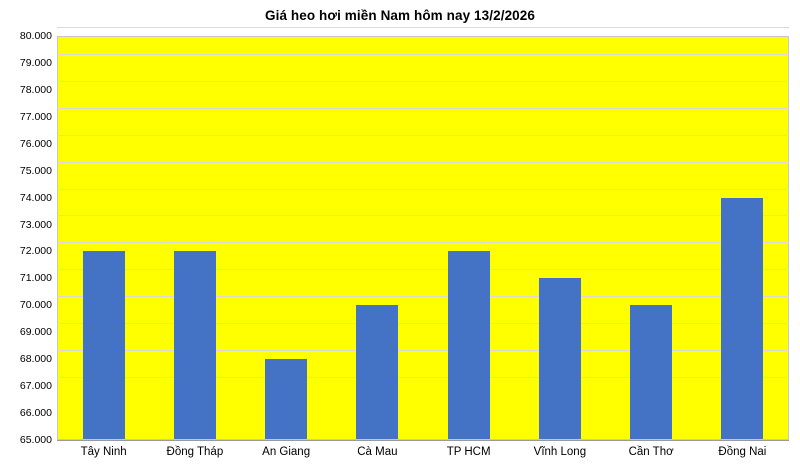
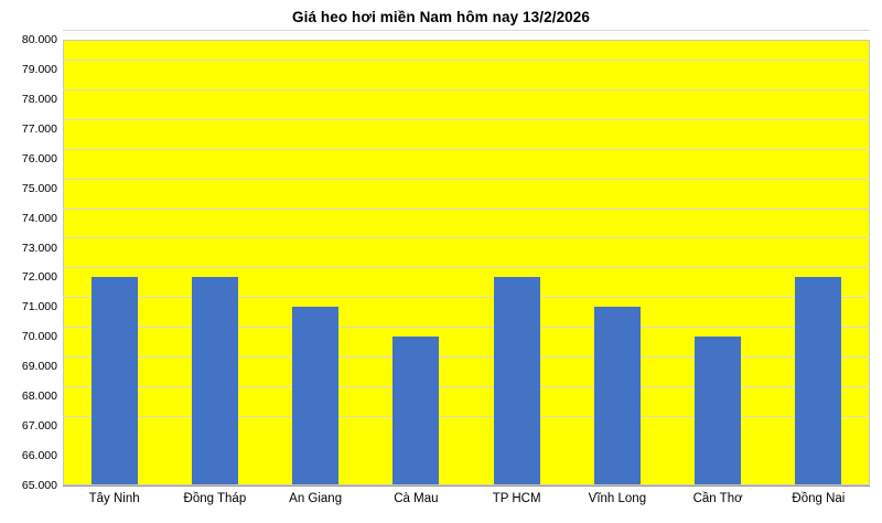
An Giang: 68000 -> 71000
Đồng Nai: 74000 -> 72000
